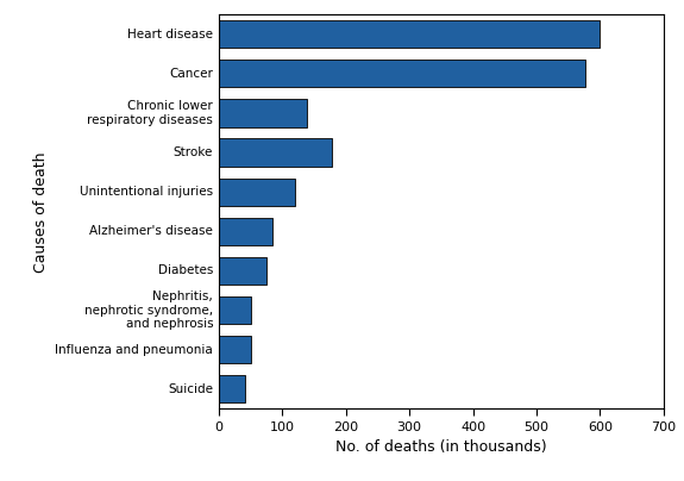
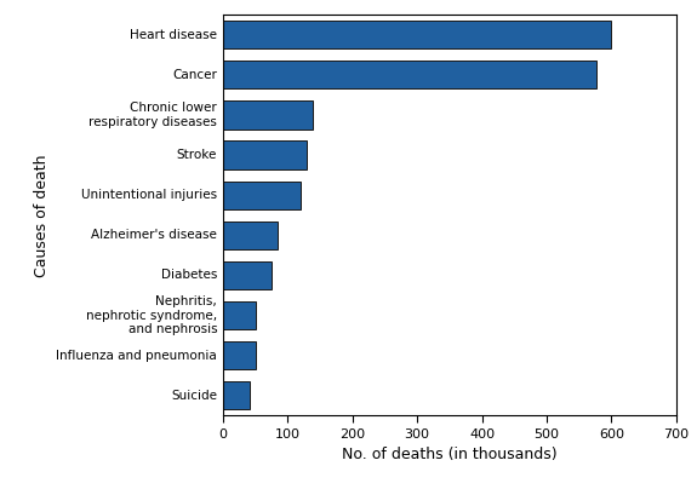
Stroke: 178 -> 130
